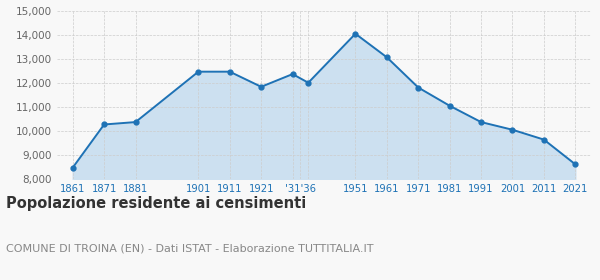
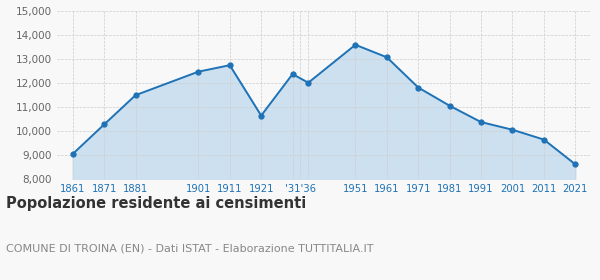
1861: 8,480 -> 9,050
1881: 10,380 -> 11,500
1911: 12,480 -> 12,750
1921: 11,850 -> 10,650
1951: 14,060 -> 13,600
